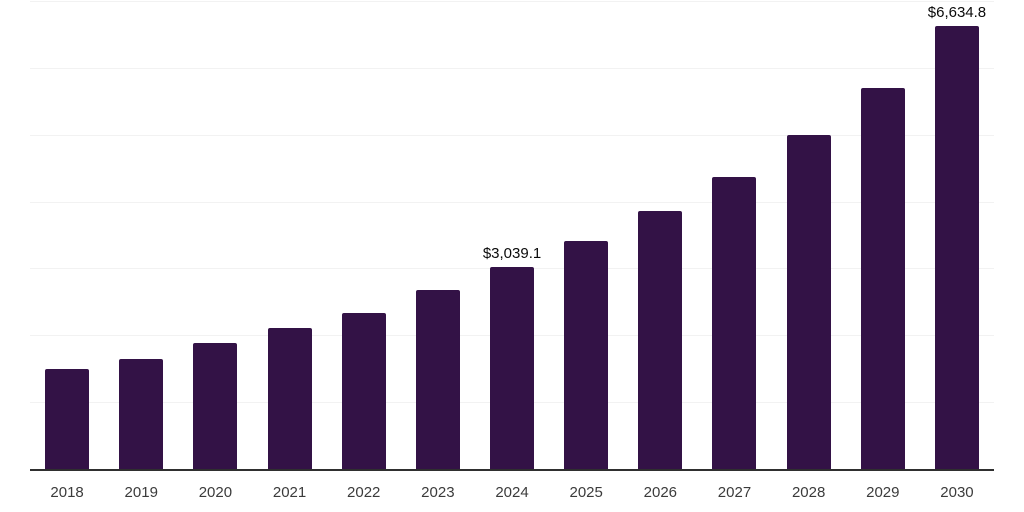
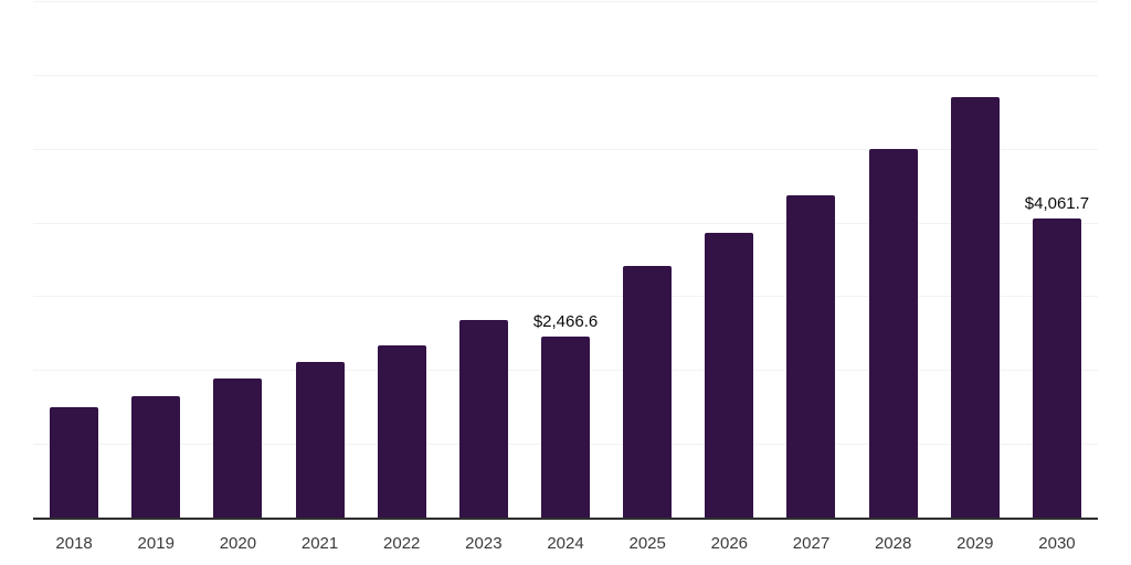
2024: $3,039.1 -> $2,466.6
2030: $6,634.8 -> $4,061.7
